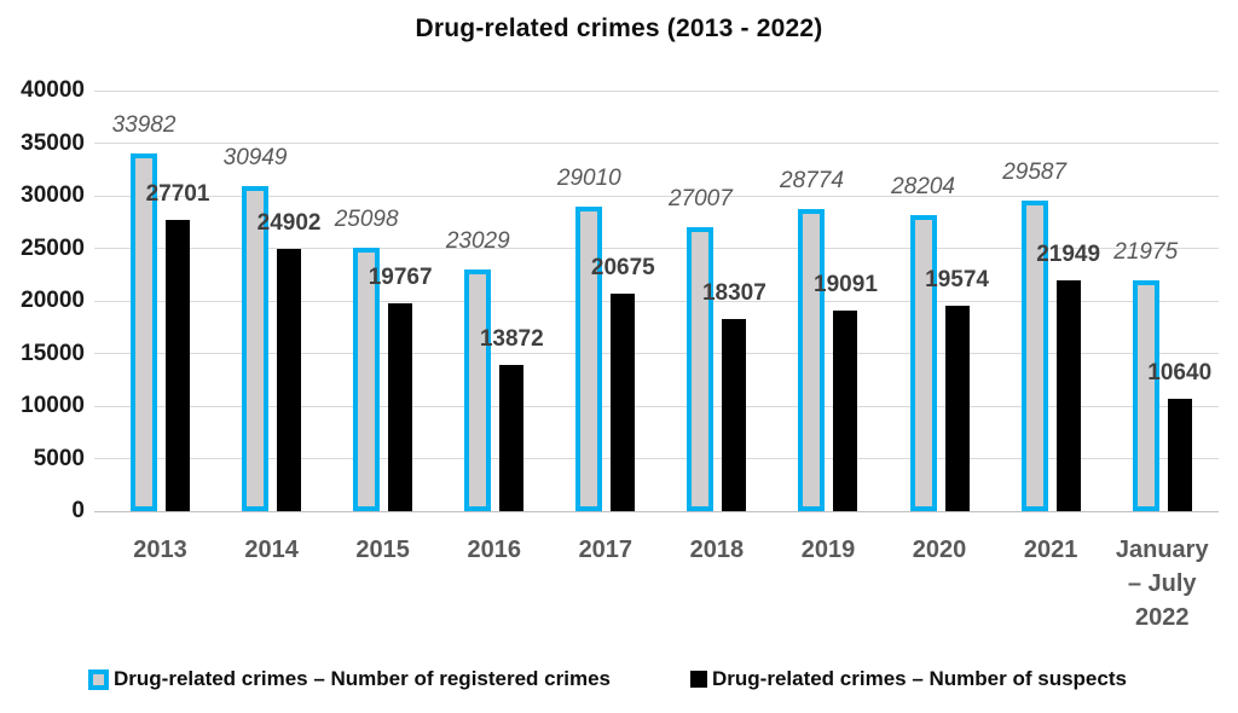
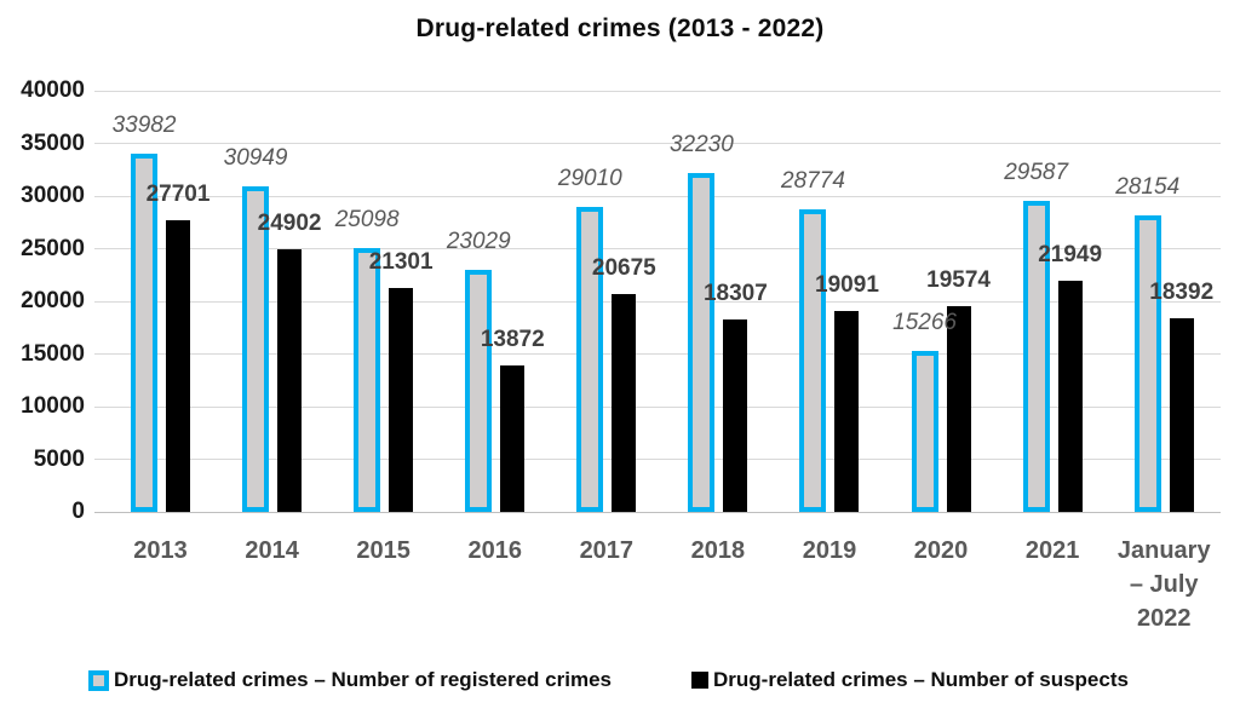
Drug-related crimes – Number of suspects/2015: 19767 -> 21301
Drug-related crimes – Number of registered crimes/2018: 27007 -> 32230
Drug-related crimes – Number of registered crimes/2020: 28204 -> 15266
Drug-related crimes – Number of registered crimes/January – July 2022: 21975 -> 28154
Drug-related crimes – Number of suspects/January – July 2022: 10640 -> 18392
